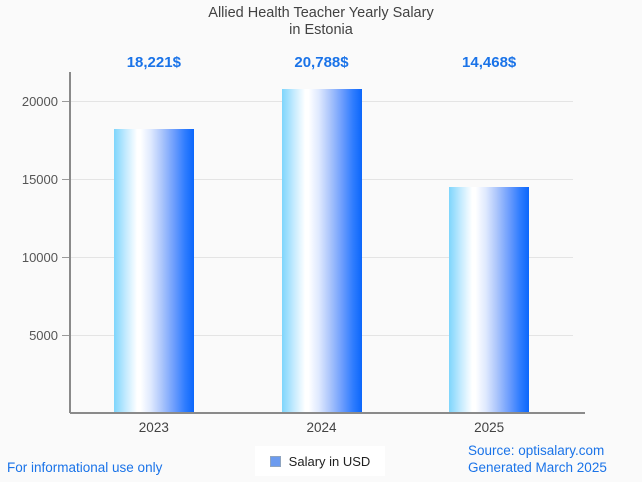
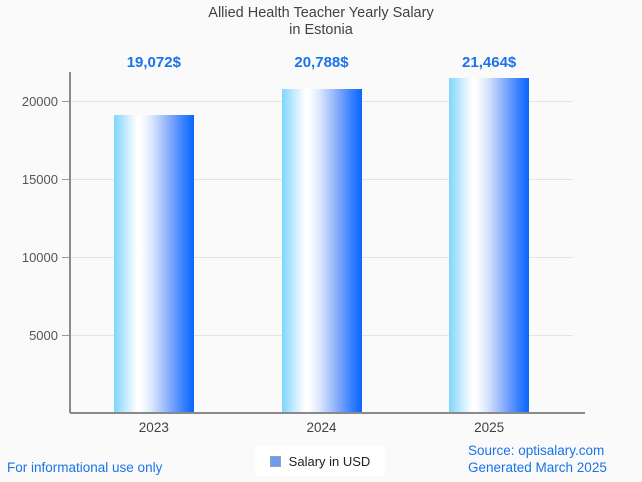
2023: 18,221 -> 19,072
2025: 14,468 -> 21,464
